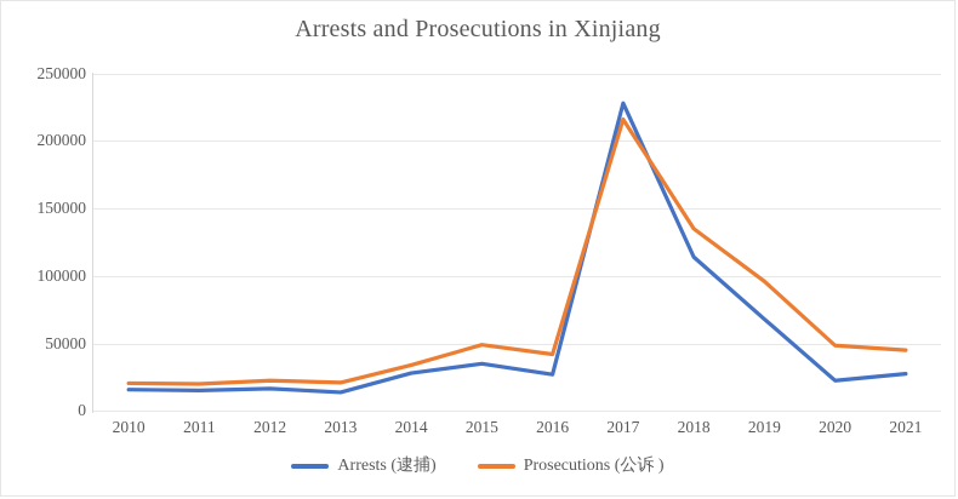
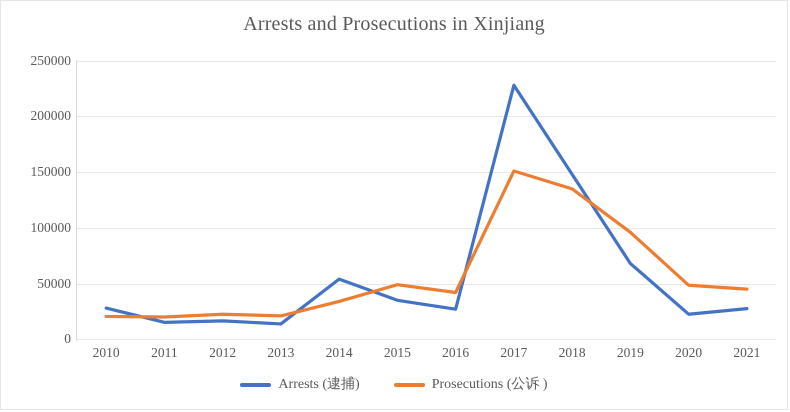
Arrests (逮捕)/2010: 16000 -> 28000
Arrests (逮捕)/2014: 28000 -> 54000
Prosecutions (公诉 )/2017: 216000 -> 151000
Arrests (逮捕)/2018: 114000 -> 148000
